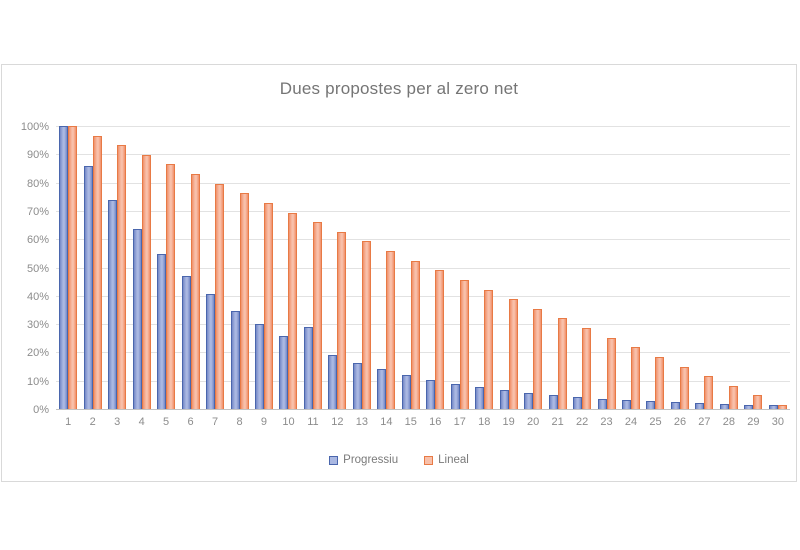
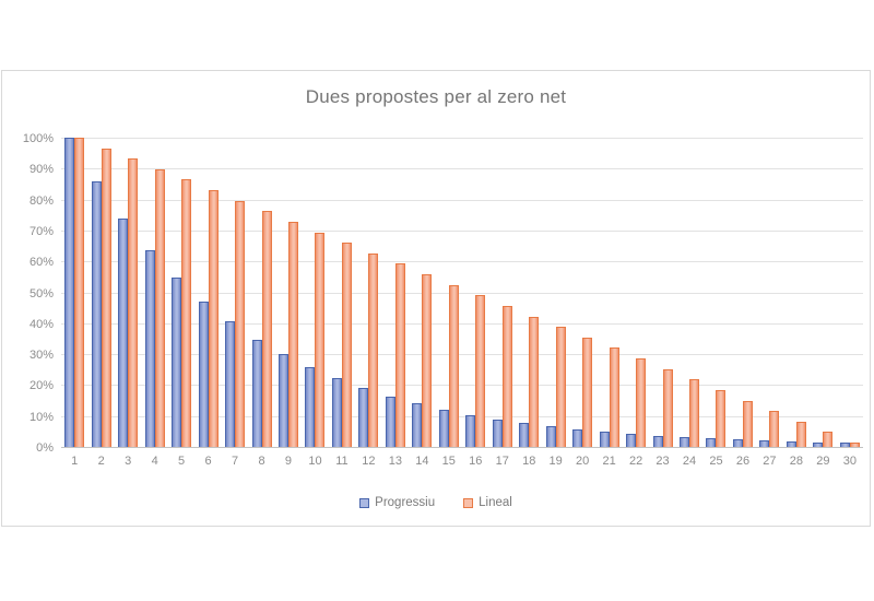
Progressiu/11: 29% -> 22%
